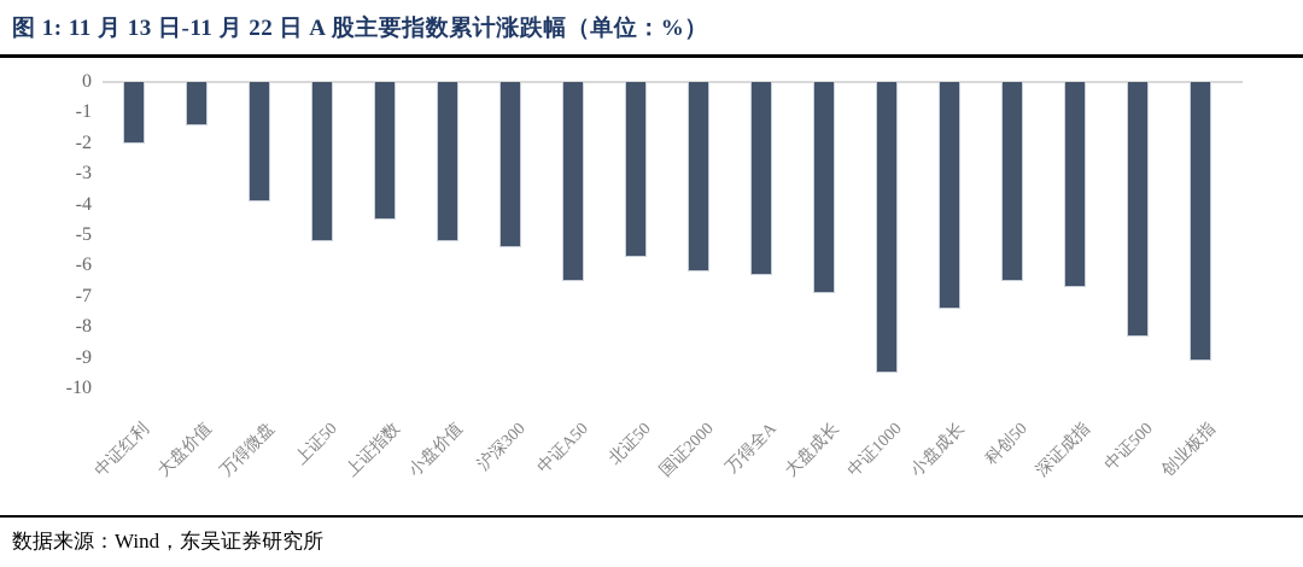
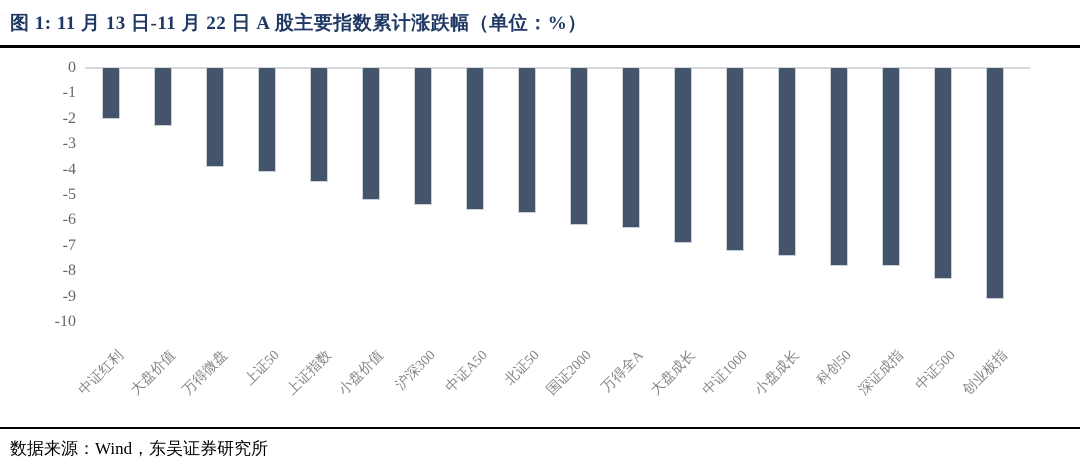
大盘价值: -1.4 -> -2.3
上证50: -5.2 -> -4.1
中证A50: -6.5 -> -5.6
中证1000: -9.5 -> -7.2
科创50: -6.5 -> -7.8
深证成指: -6.7 -> -7.8
